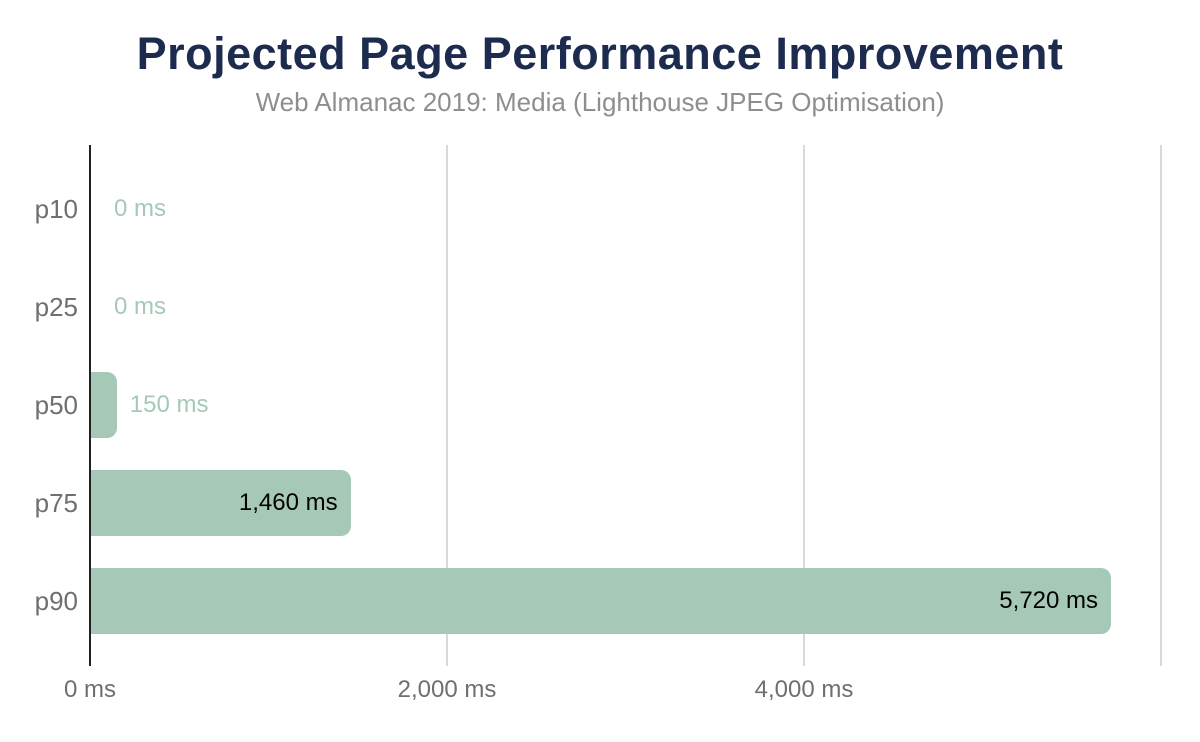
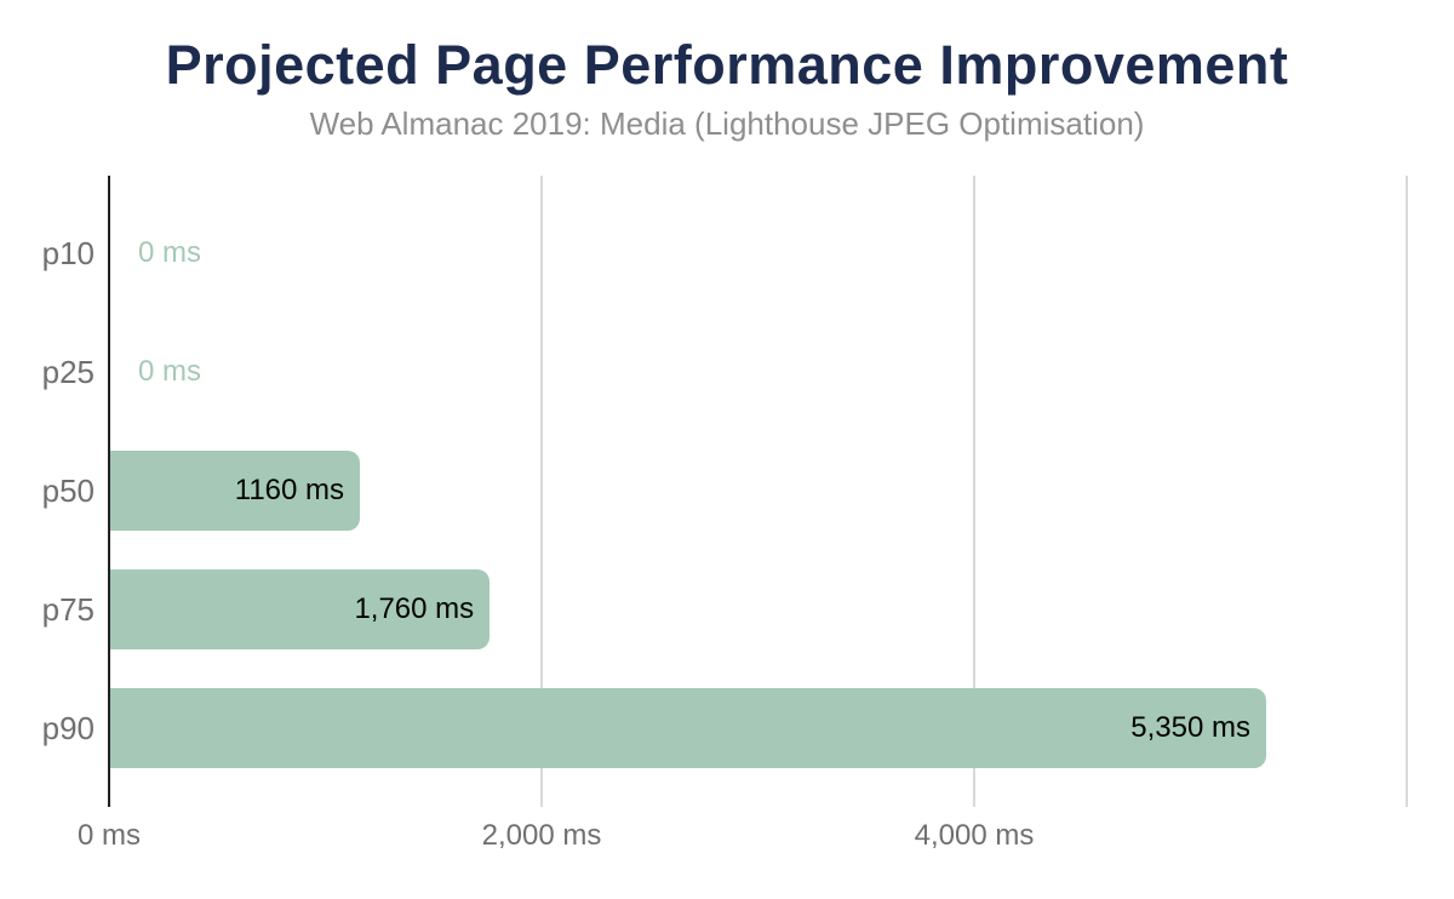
p50: 150 -> 1160
p75: 1,460 -> 1,760
p90: 5,720 -> 5,350
